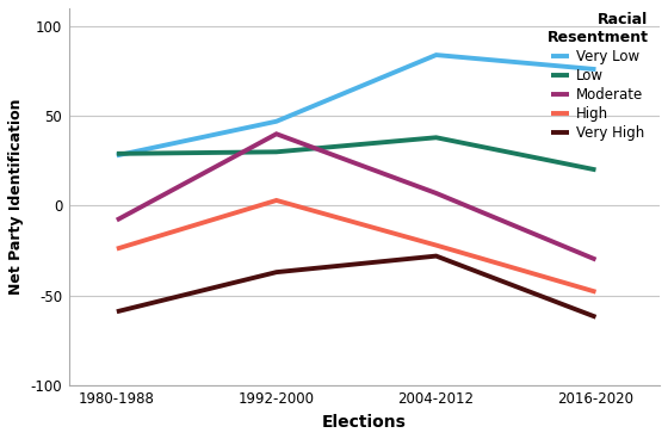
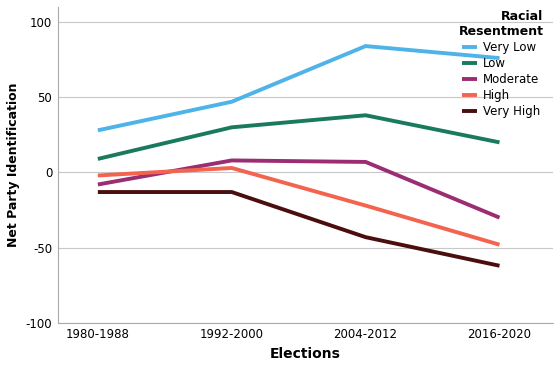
Low/1980-1988: 29 -> 9
High/1980-1988: -24 -> -2
Very High/1980-1988: -59 -> -13
Moderate/1992-2000: 40 -> 8
Very High/1992-2000: -37 -> -13
Very High/2004-2012: -28 -> -43
